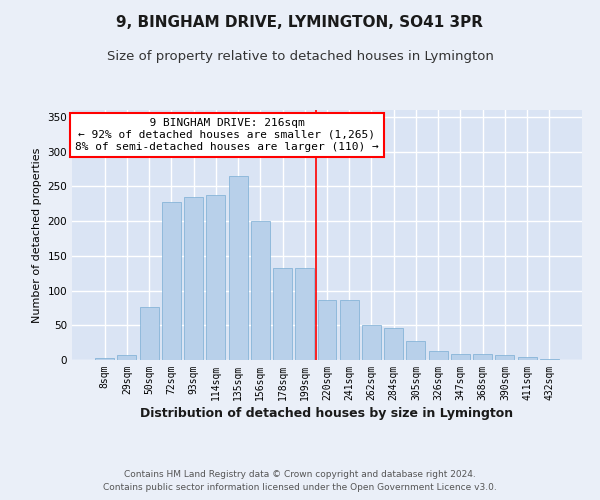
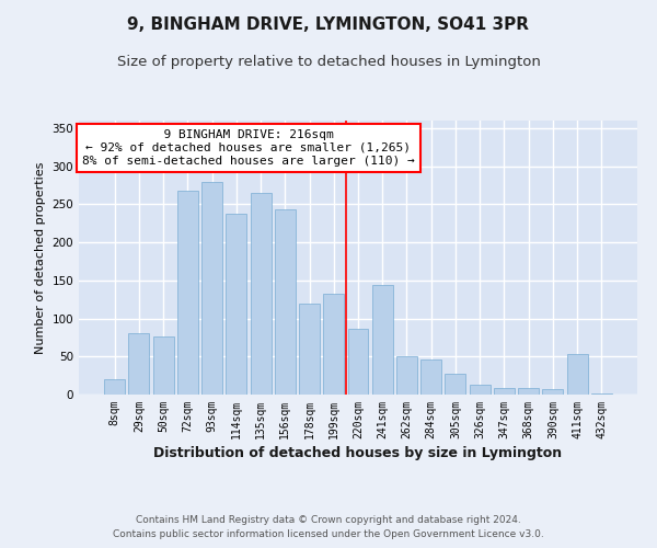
8sqm: 3 -> 20
29sqm: 7 -> 80
72sqm: 228 -> 268
93sqm: 235 -> 280
156sqm: 200 -> 244
178sqm: 132 -> 120
241sqm: 87 -> 144
411sqm: 5 -> 54
